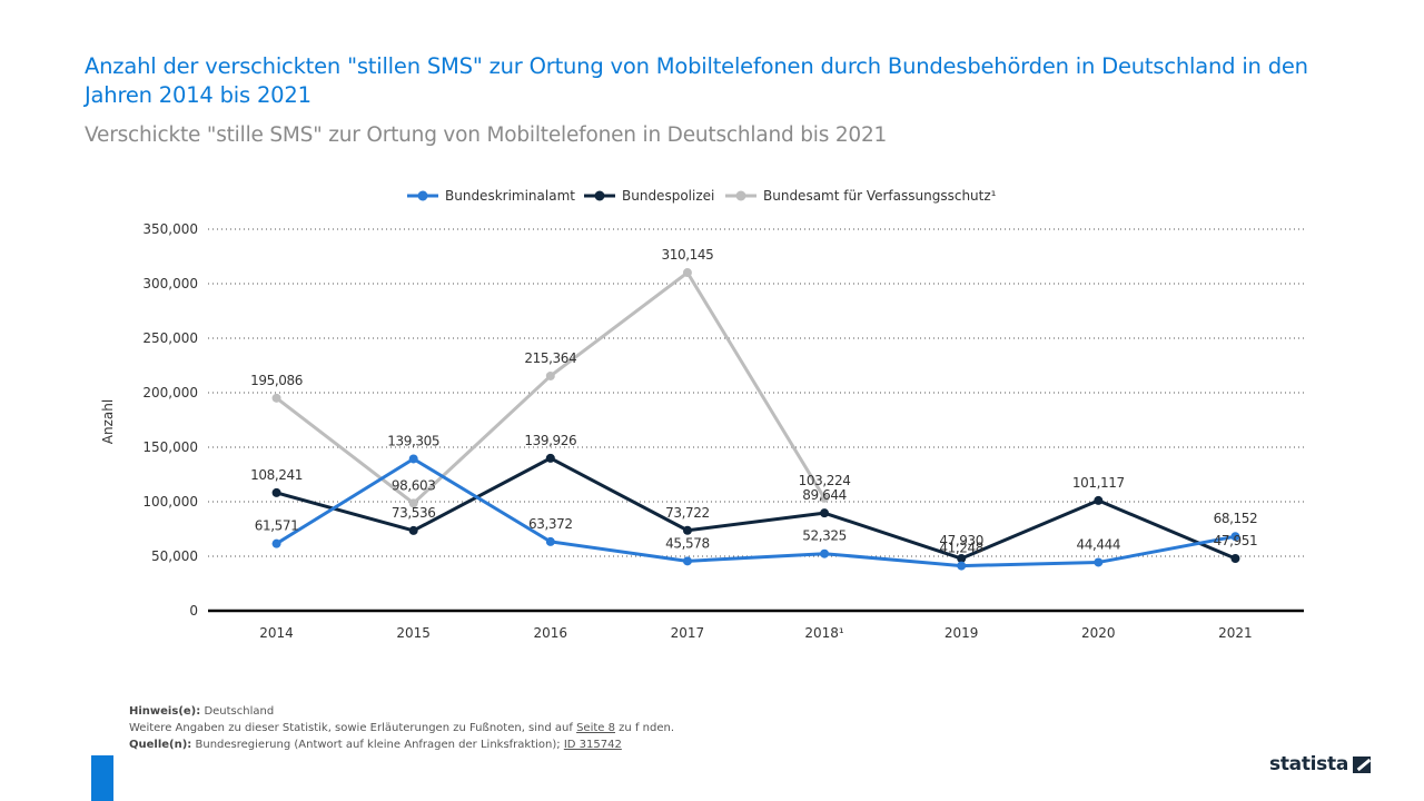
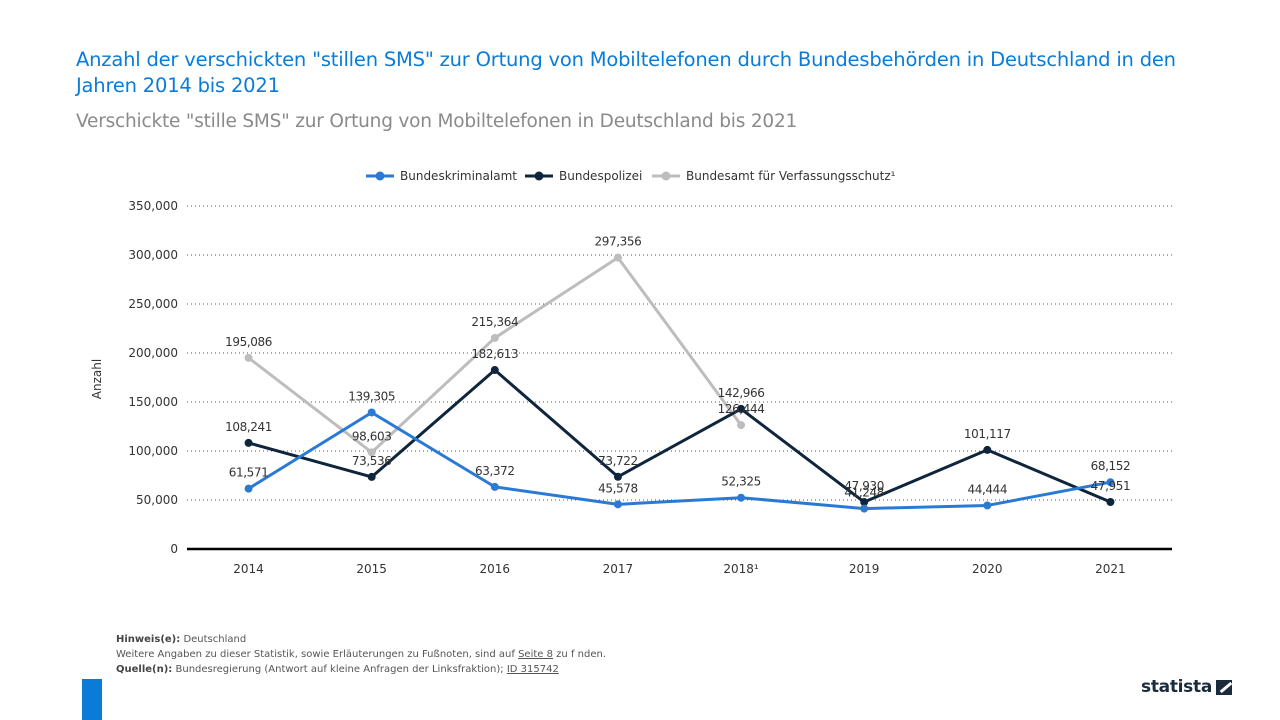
Bundespolizei/2016: 139,926 -> 182,613
Bundesamt für Verfassungsschutz¹/2017: 310,145 -> 297,356
Bundespolizei/2018¹: 89,644 -> 142,966
Bundesamt für Verfassungsschutz¹/2018¹: 103,224 -> 126,444
